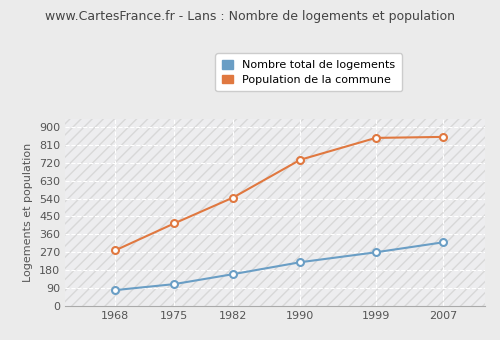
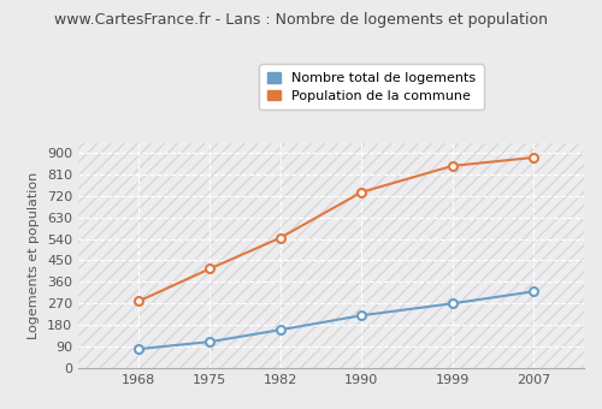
Population de la commune/2007: 850 -> 880
